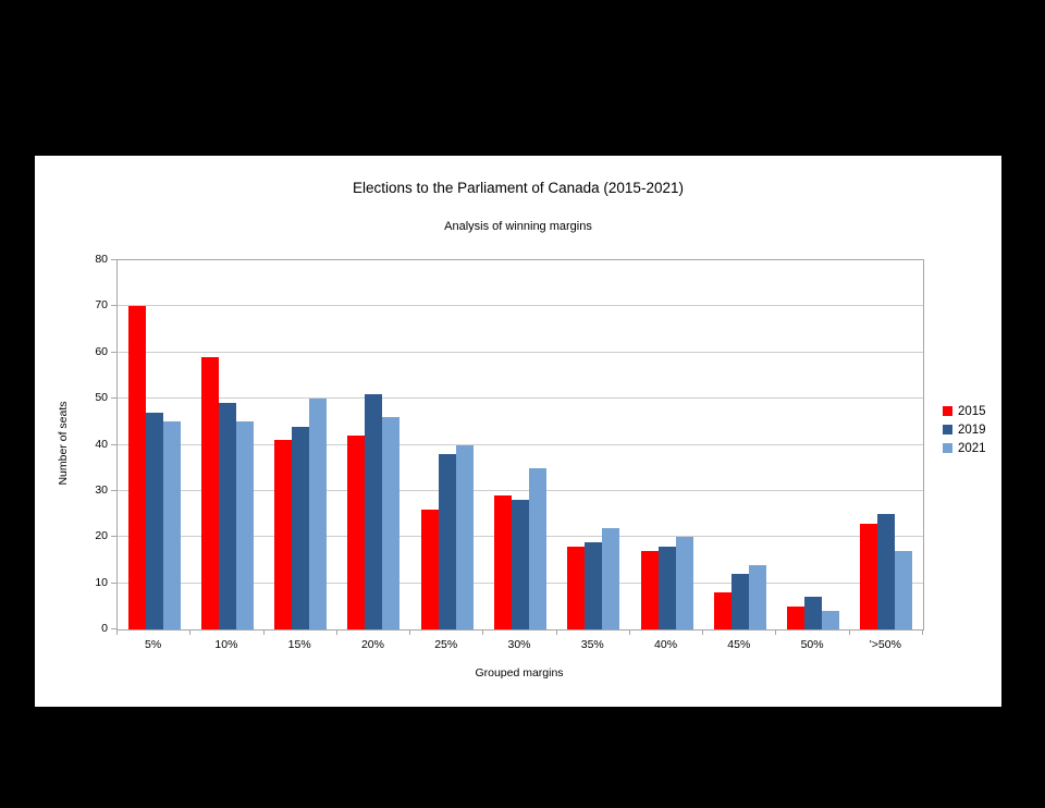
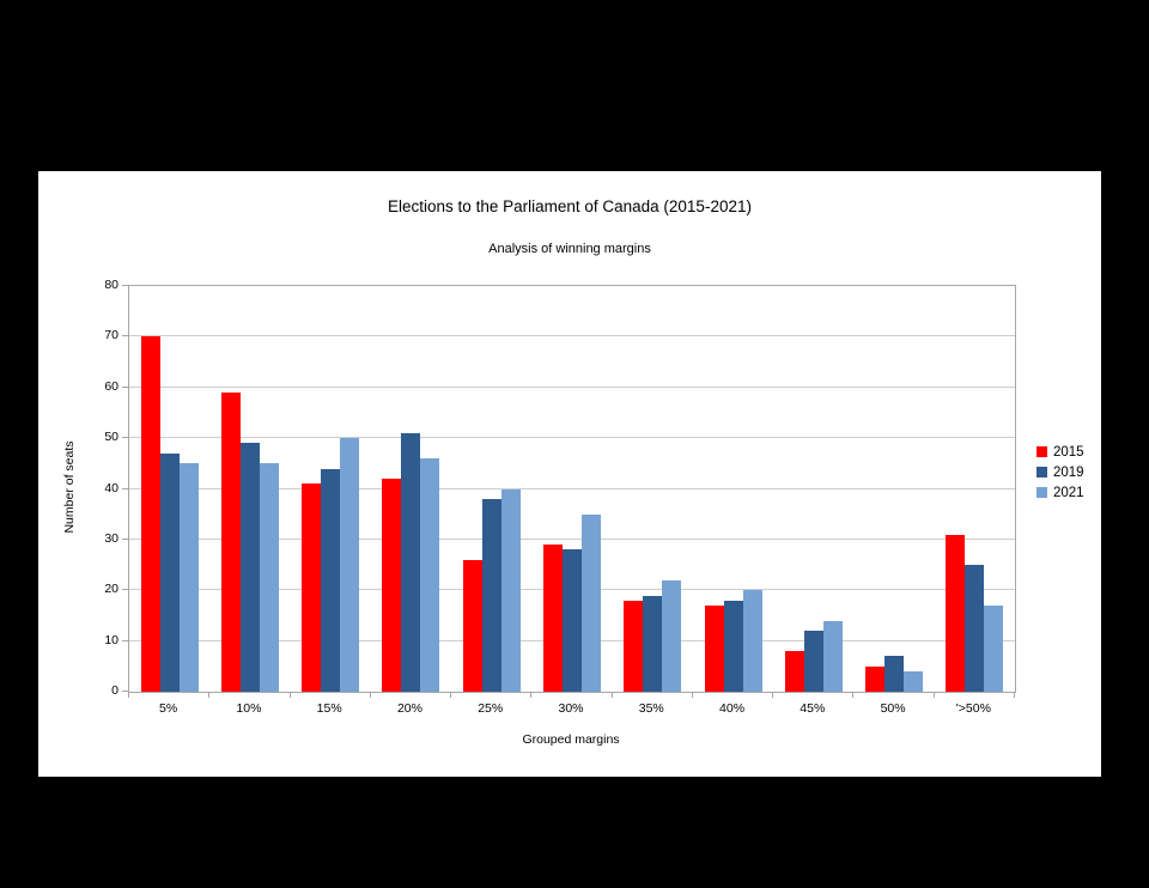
2015/'>50%: 23 -> 31
